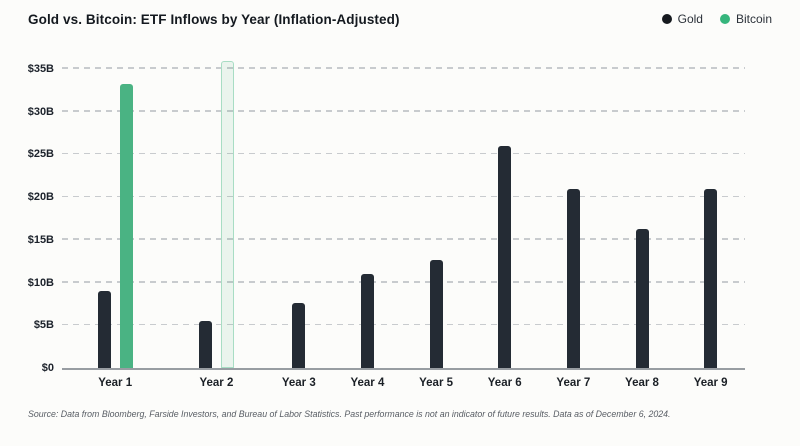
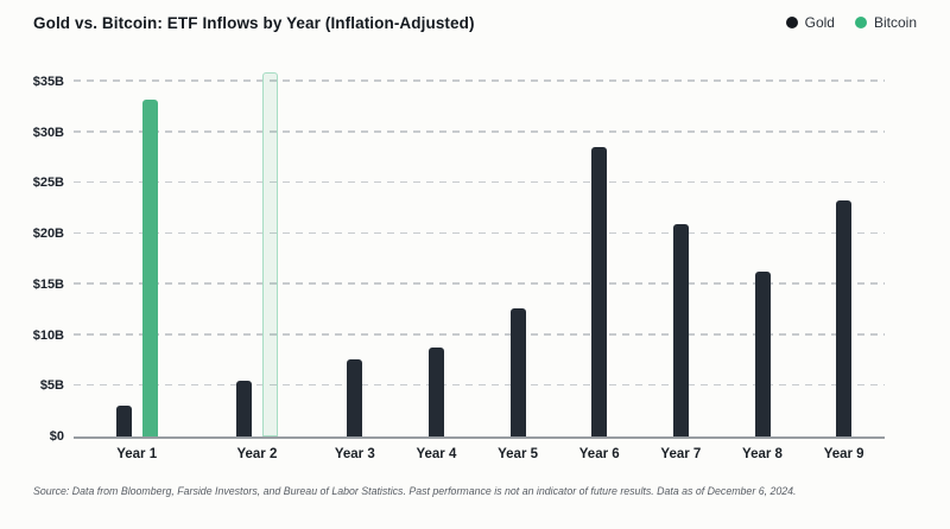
Gold/Year 1: $9B -> $3B
Gold/Year 4: $11B -> $9B
Gold/Year 6: $26B -> $29B
Gold/Year 9: $21B -> $23B
